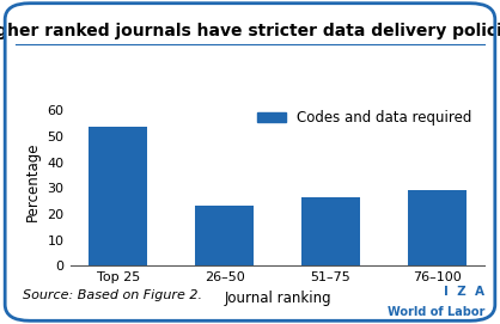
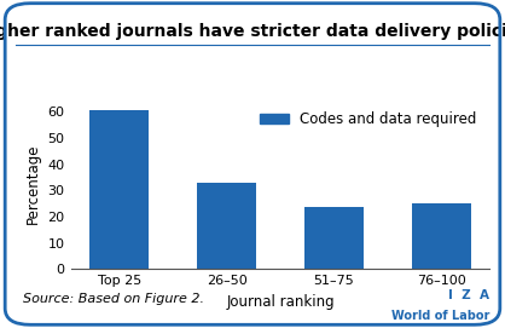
Top 25: 53.5 -> 60.5
26–50: 23.0 -> 33.0
51–75: 26.5 -> 23.5
76–100: 29.0 -> 25.0
